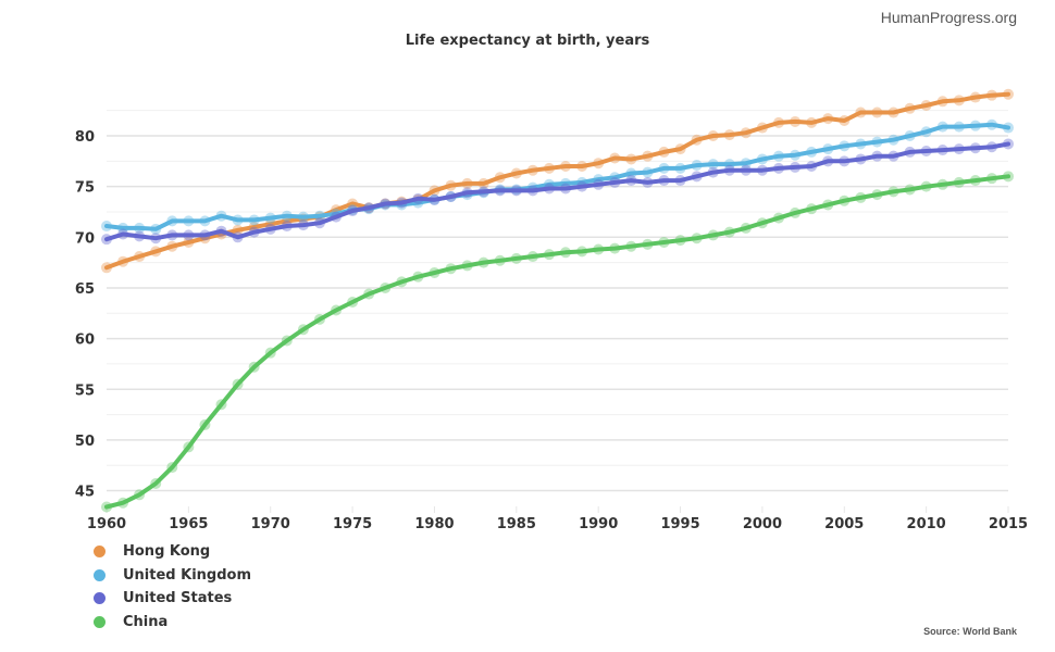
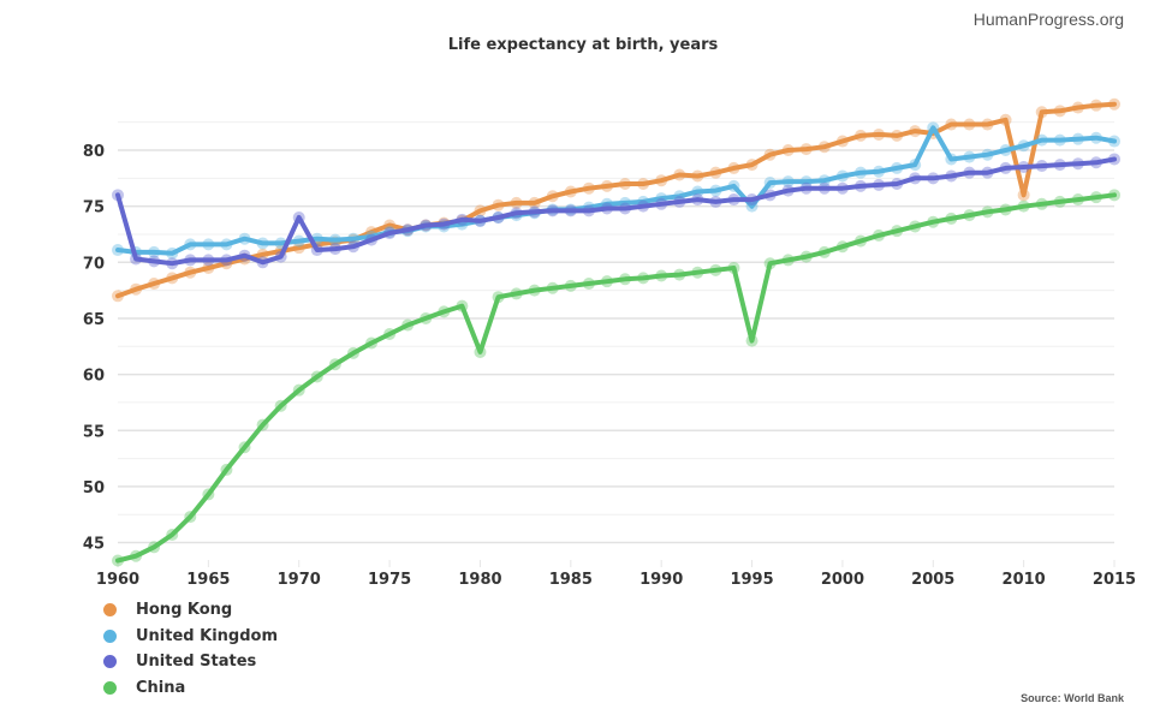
United States/1960: 70 -> 76
United States/1970: 71 -> 74
China/1980: 66 -> 62
United Kingdom/1995: 77 -> 75
China/1995: 70 -> 63
United Kingdom/2005: 79 -> 82
Hong Kong/2010: 83 -> 76
